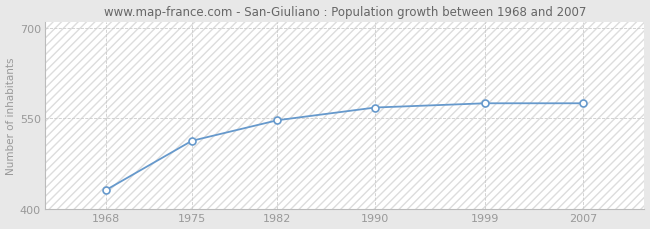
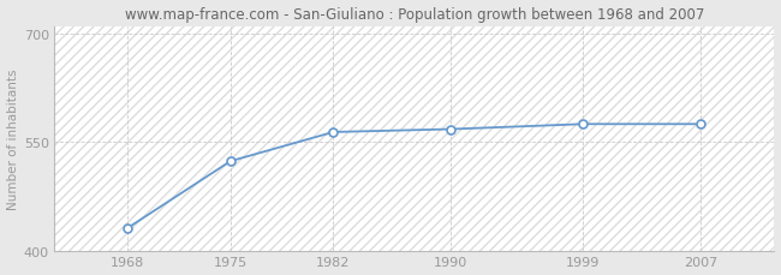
1975: 513 -> 524
1982: 547 -> 564
